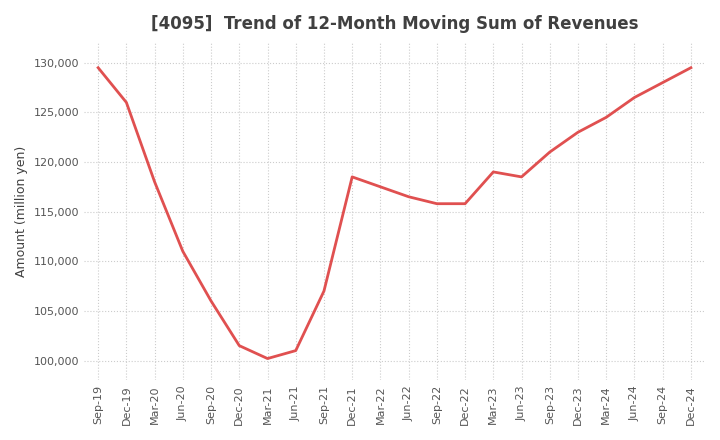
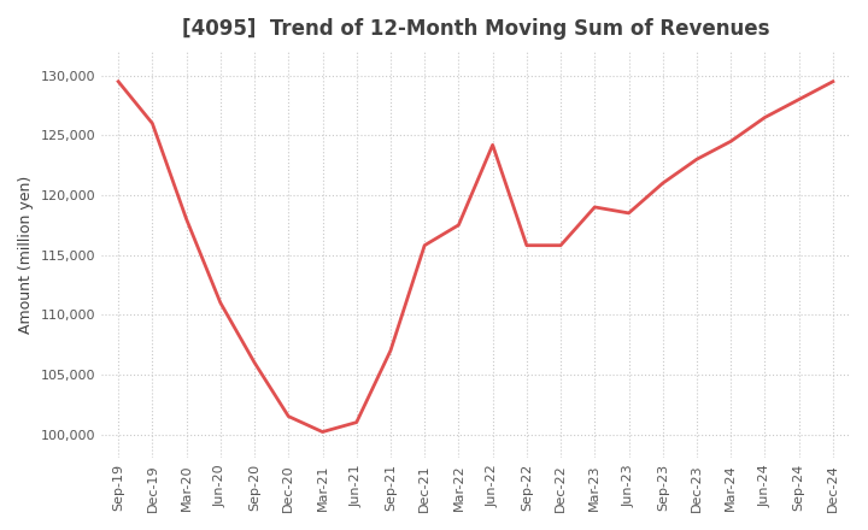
Dec-21: 118,500 -> 115,800
Jun-22: 116,500 -> 124,200
